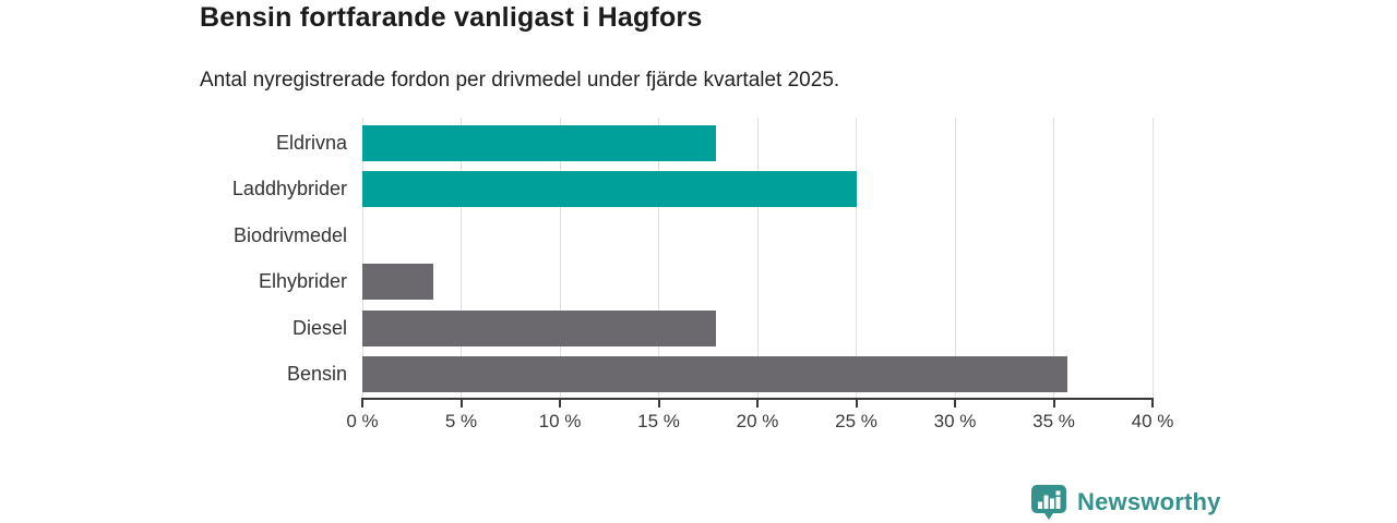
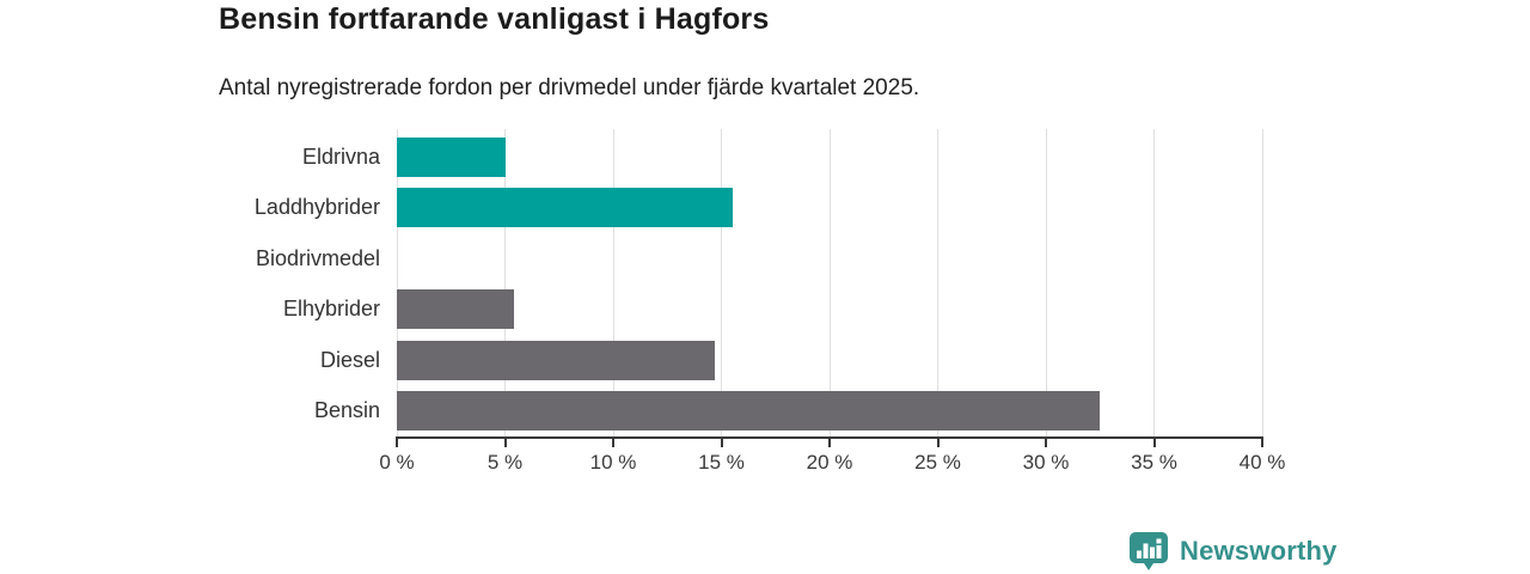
Eldrivna: 17.9% -> 5.0%
Laddhybrider: 25.0% -> 15.5%
Elhybrider: 3.6% -> 5.4%
Diesel: 17.9% -> 14.7%
Bensin: 35.7% -> 32.5%
